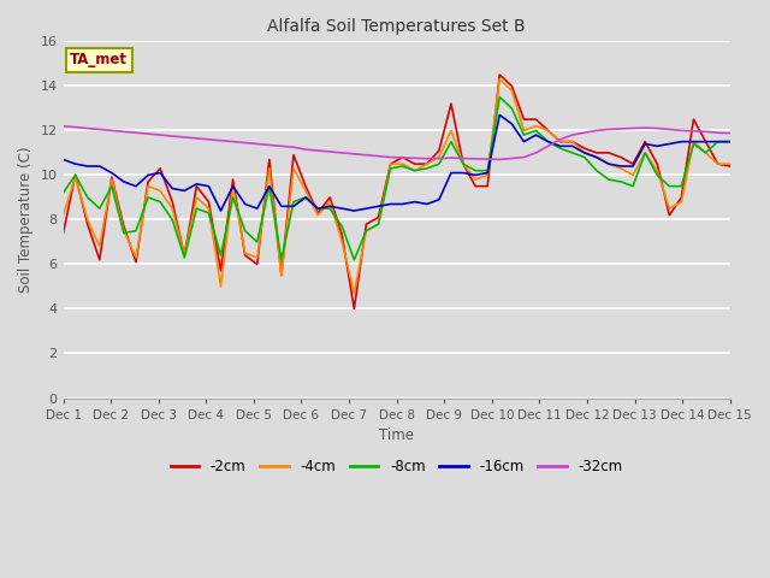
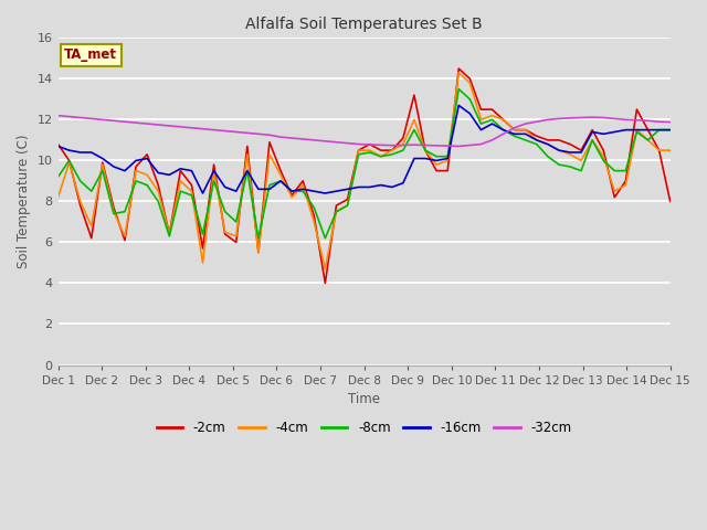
-2cm/Dec 1: 7.4 -> 10.8
-2cm/Dec 15: 10.4 -> 8.0
